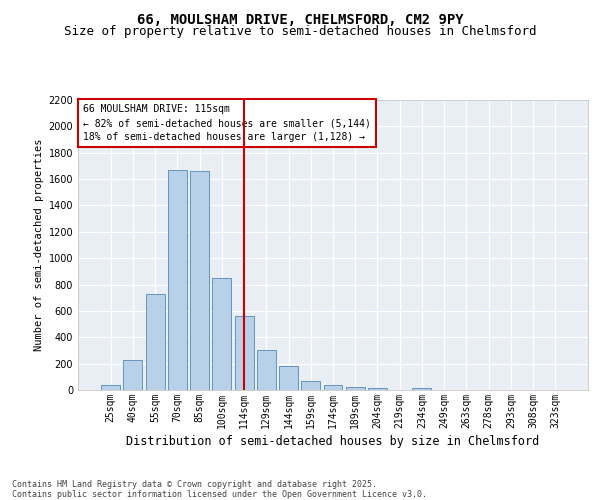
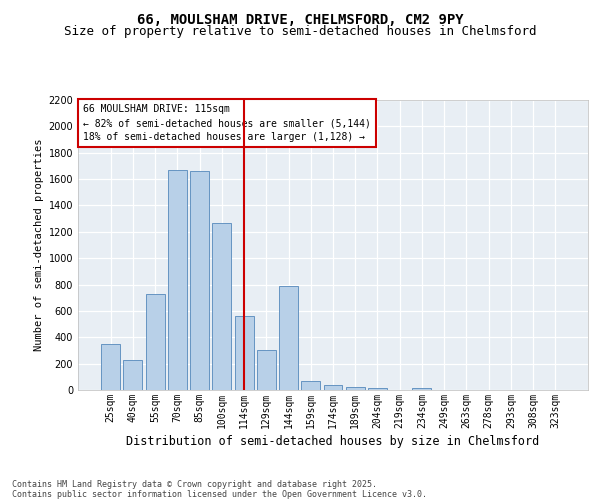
25sqm: 40 -> 350
100sqm: 850 -> 1270
144sqm: 180 -> 790
